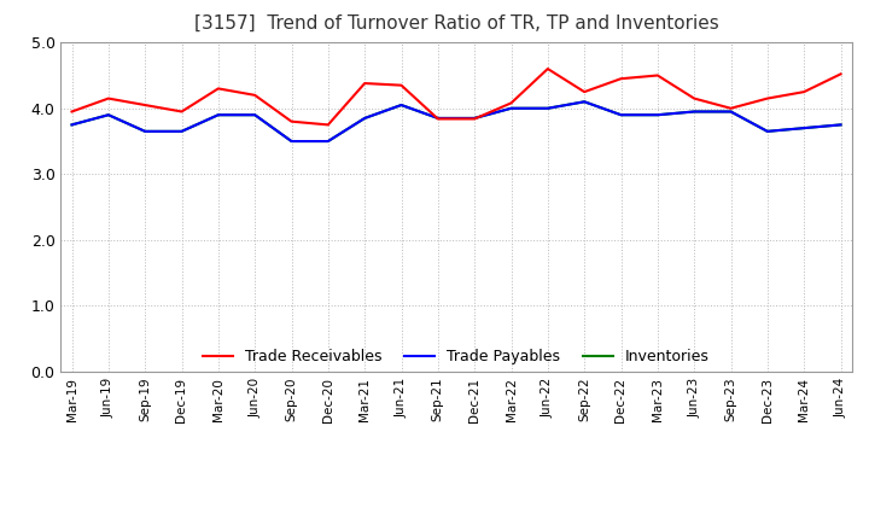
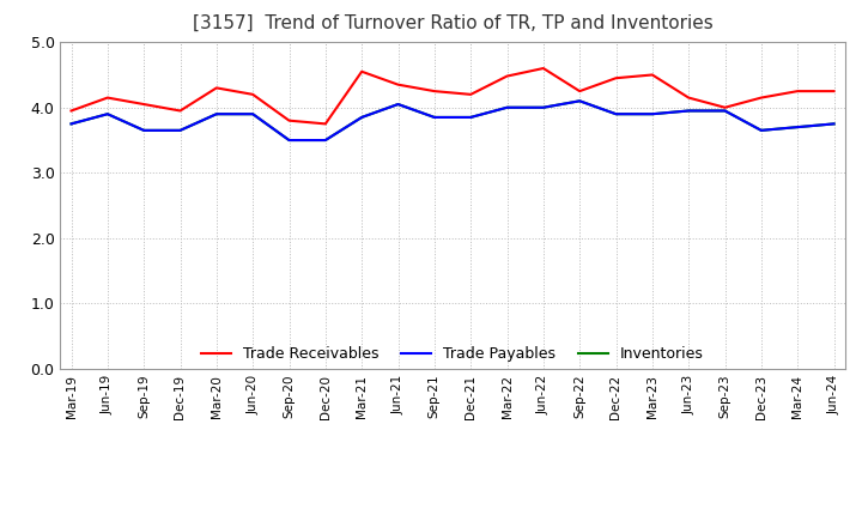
Trade Receivables/Mar-21: 4.38 -> 4.55
Trade Receivables/Sep-21: 3.84 -> 4.25
Trade Receivables/Dec-21: 3.84 -> 4.20
Trade Receivables/Mar-22: 4.08 -> 4.48
Trade Receivables/Jun-24: 4.52 -> 4.25
